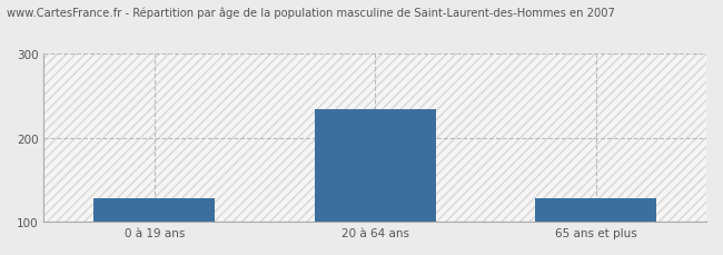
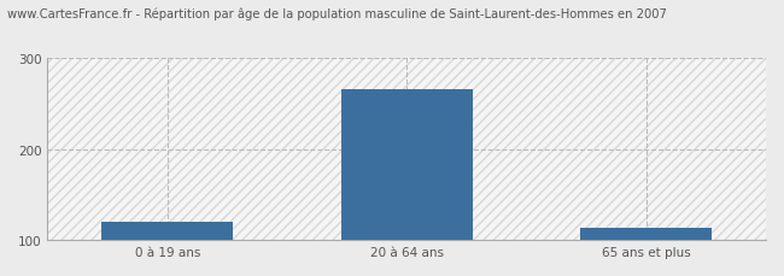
0 à 19 ans: 128 -> 120
20 à 64 ans: 234 -> 265
65 ans et plus: 128 -> 113
